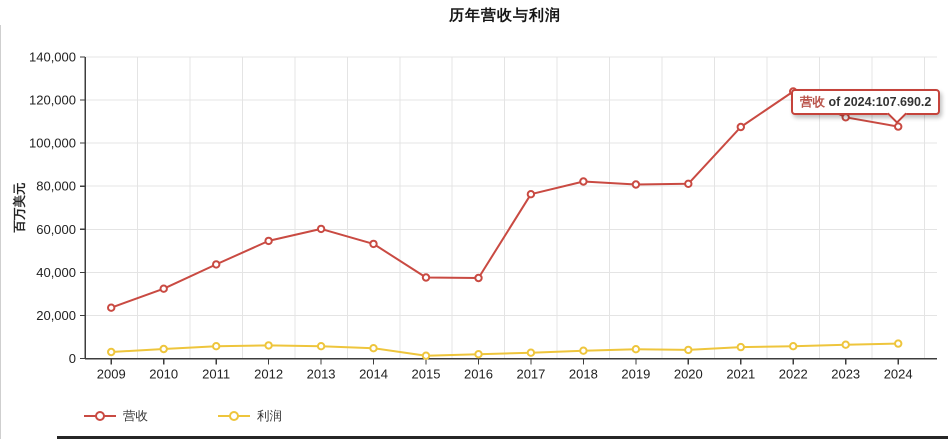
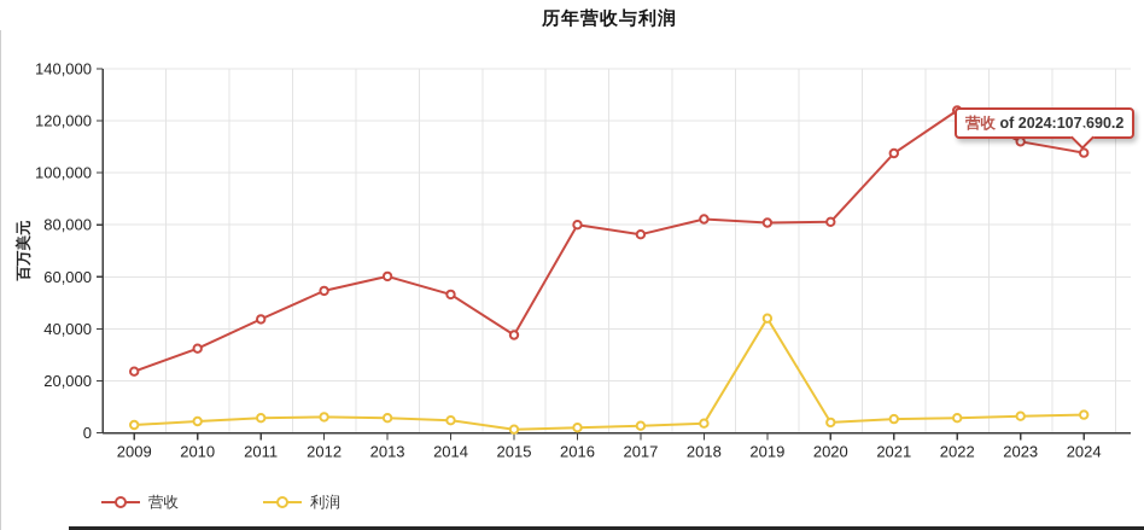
营收/2016: 37000 -> 80000
利润/2019: 4000 -> 44000
